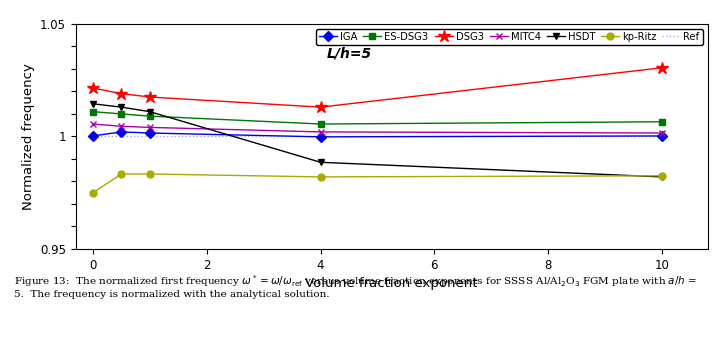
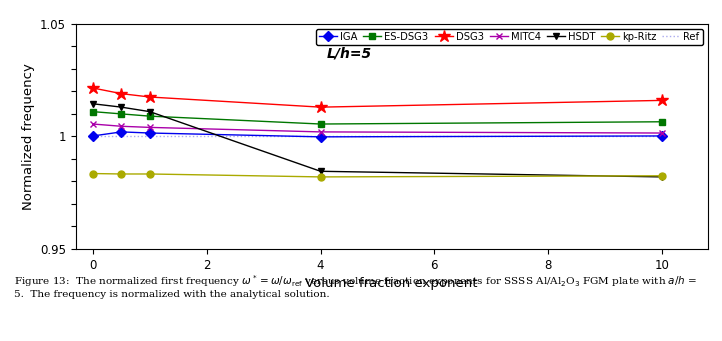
kp-Ritz/0: 0.9750 -> 0.9835
HSDT/4: 0.9885 -> 0.9845
DSG3/10: 1.0305 -> 1.0160
